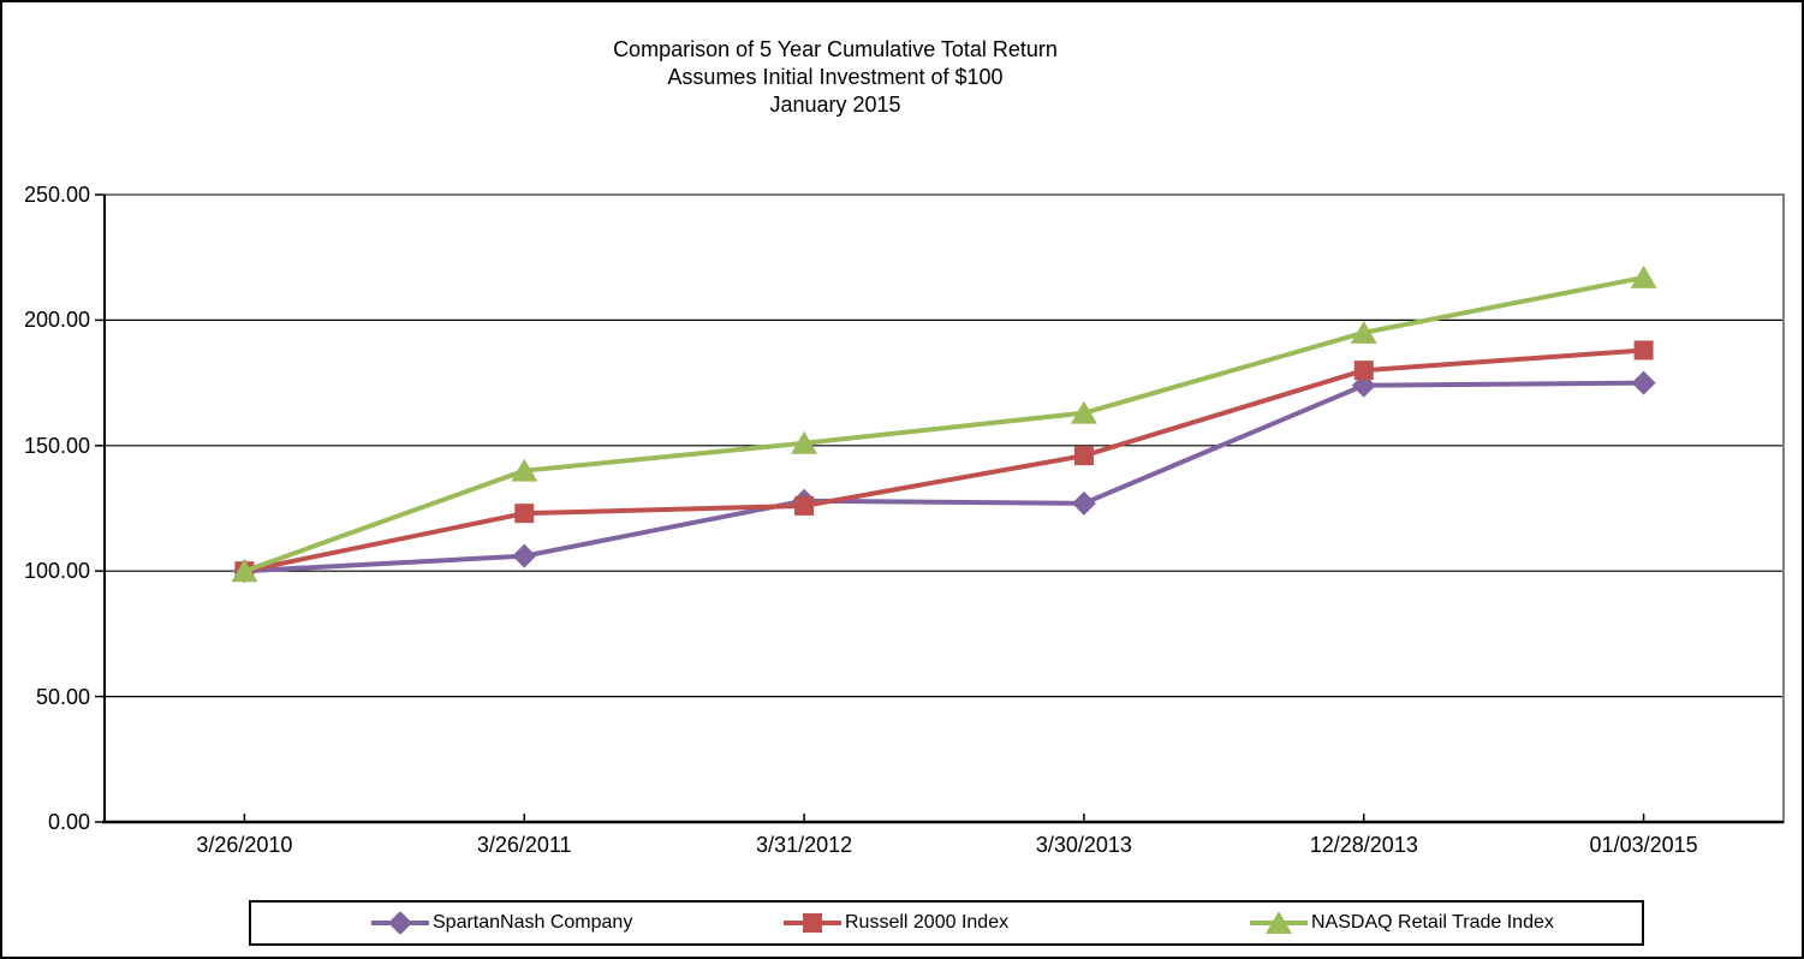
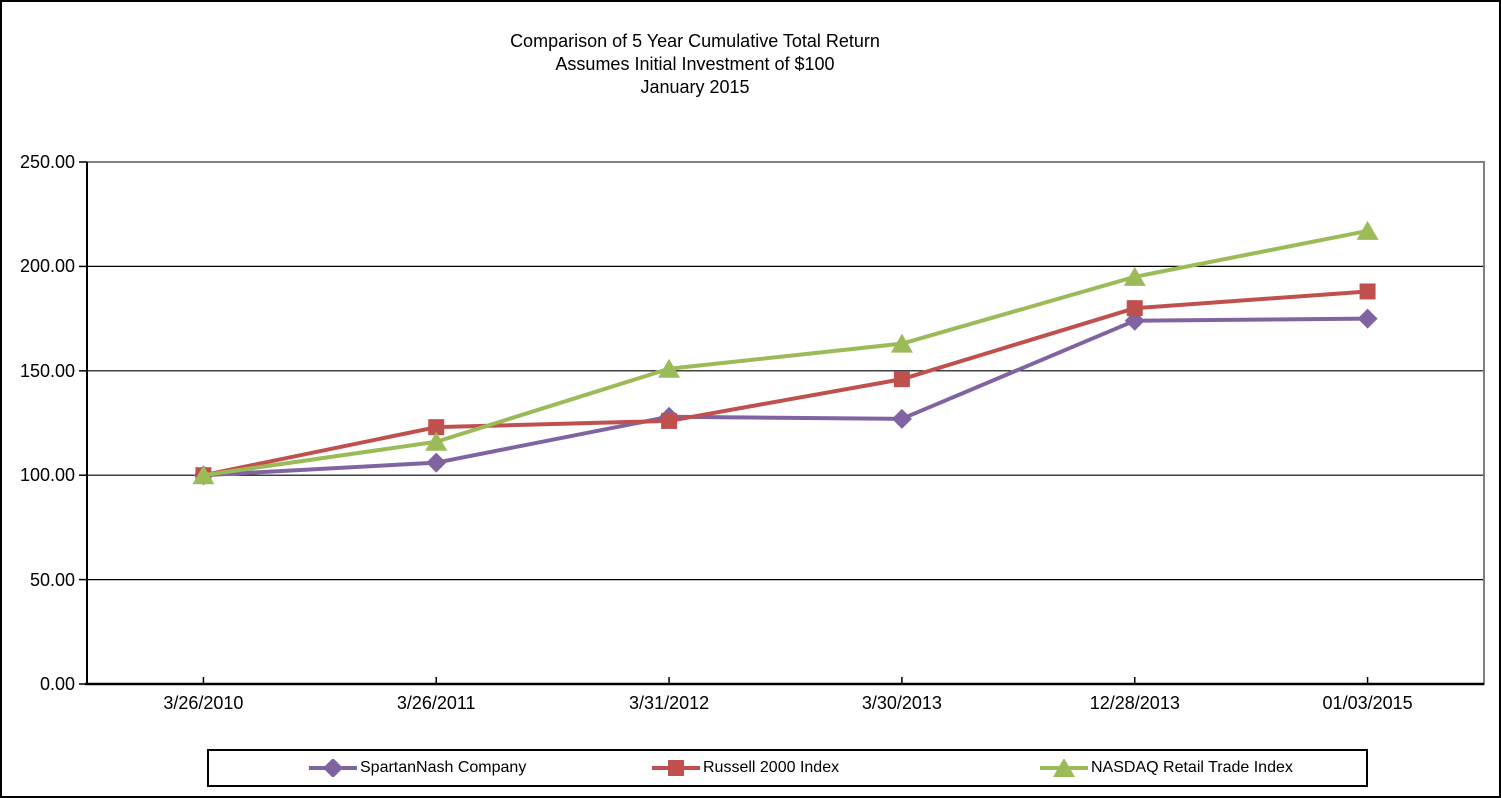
NASDAQ Retail Trade Index/3/26/2011: 140 -> 116
